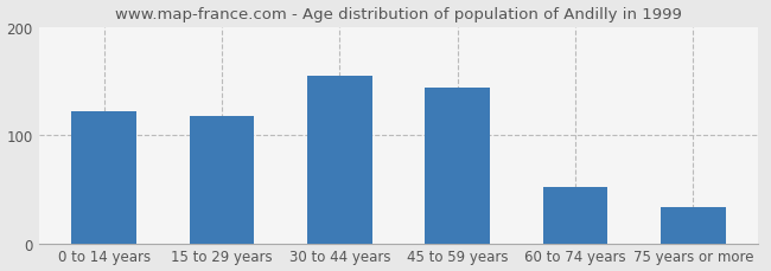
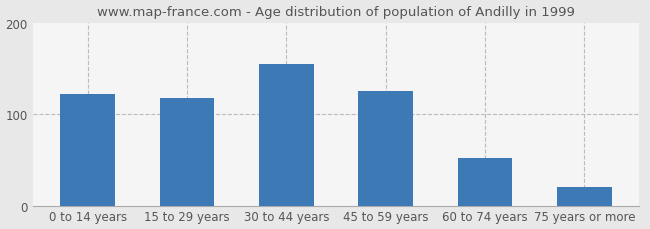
45 to 59 years: 144 -> 125
75 years or more: 34 -> 20
